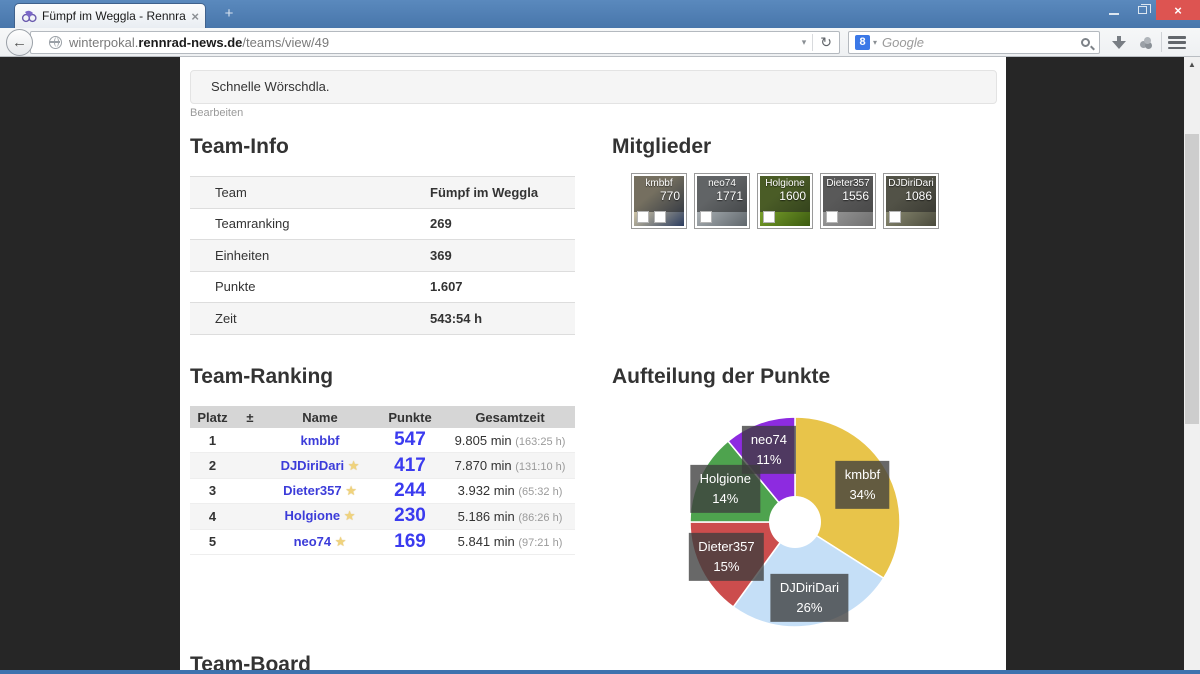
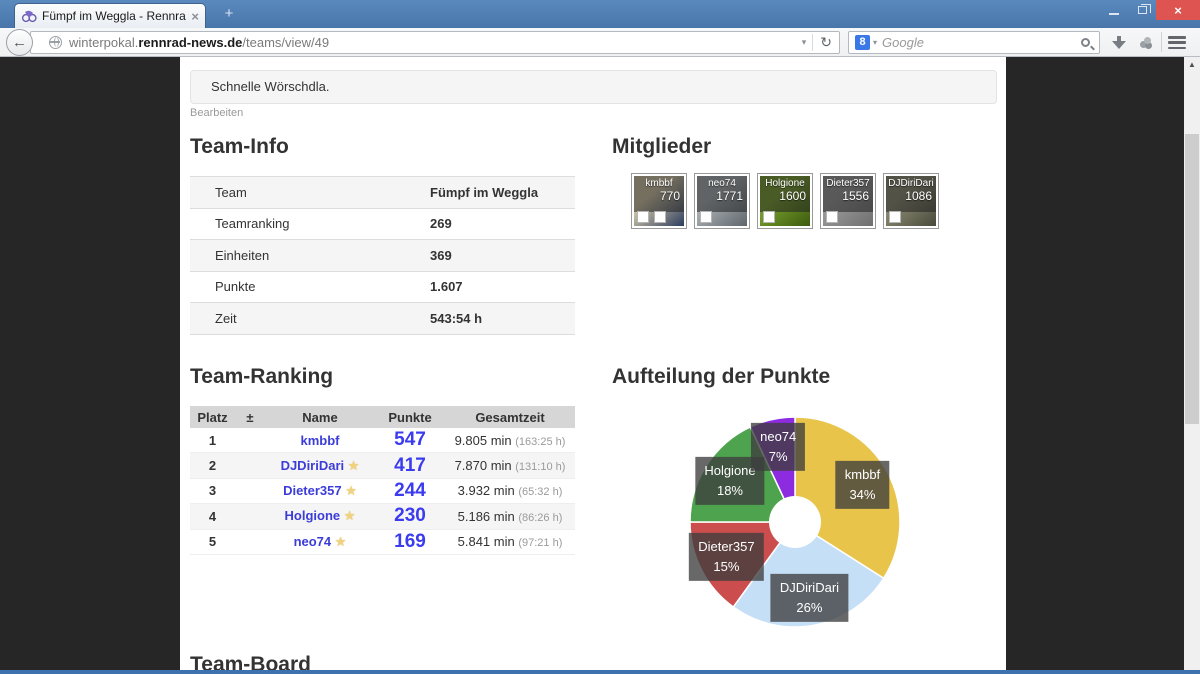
Holgione: 14% -> 18%
neo74: 11% -> 7%
